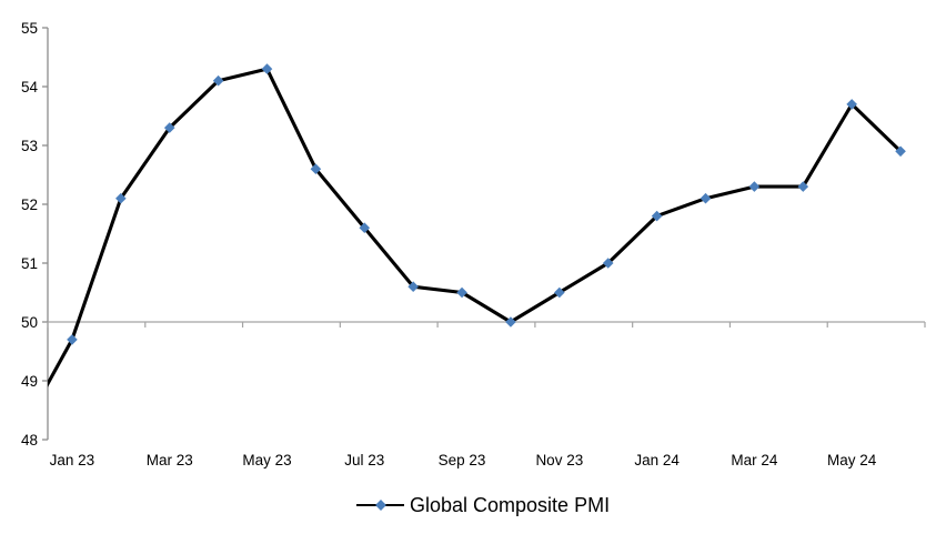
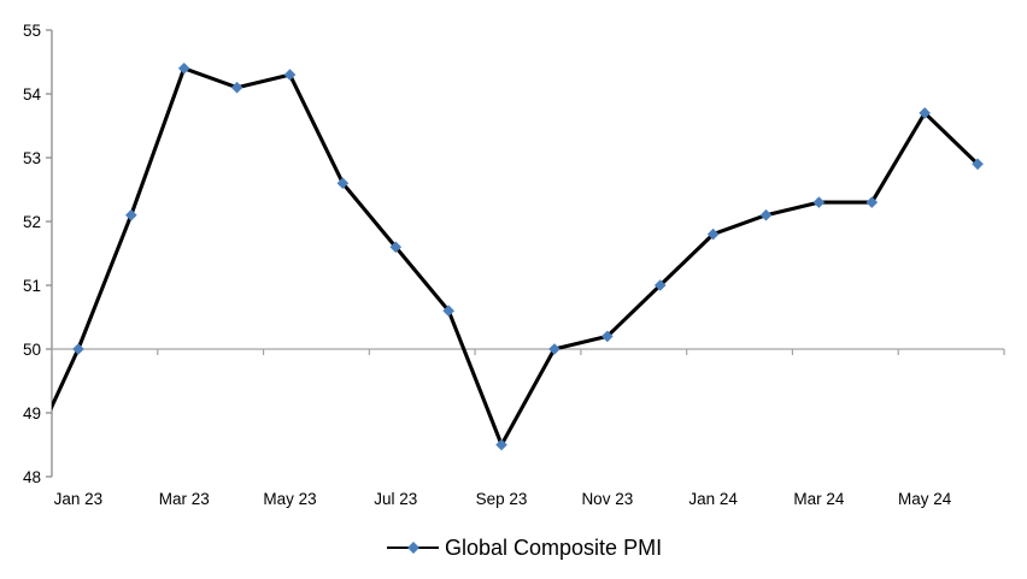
Jan 23: 49.7 -> 50.0
Mar 23: 53.3 -> 54.4
Sep 23: 50.5 -> 48.5
Nov 23: 50.5 -> 50.2
